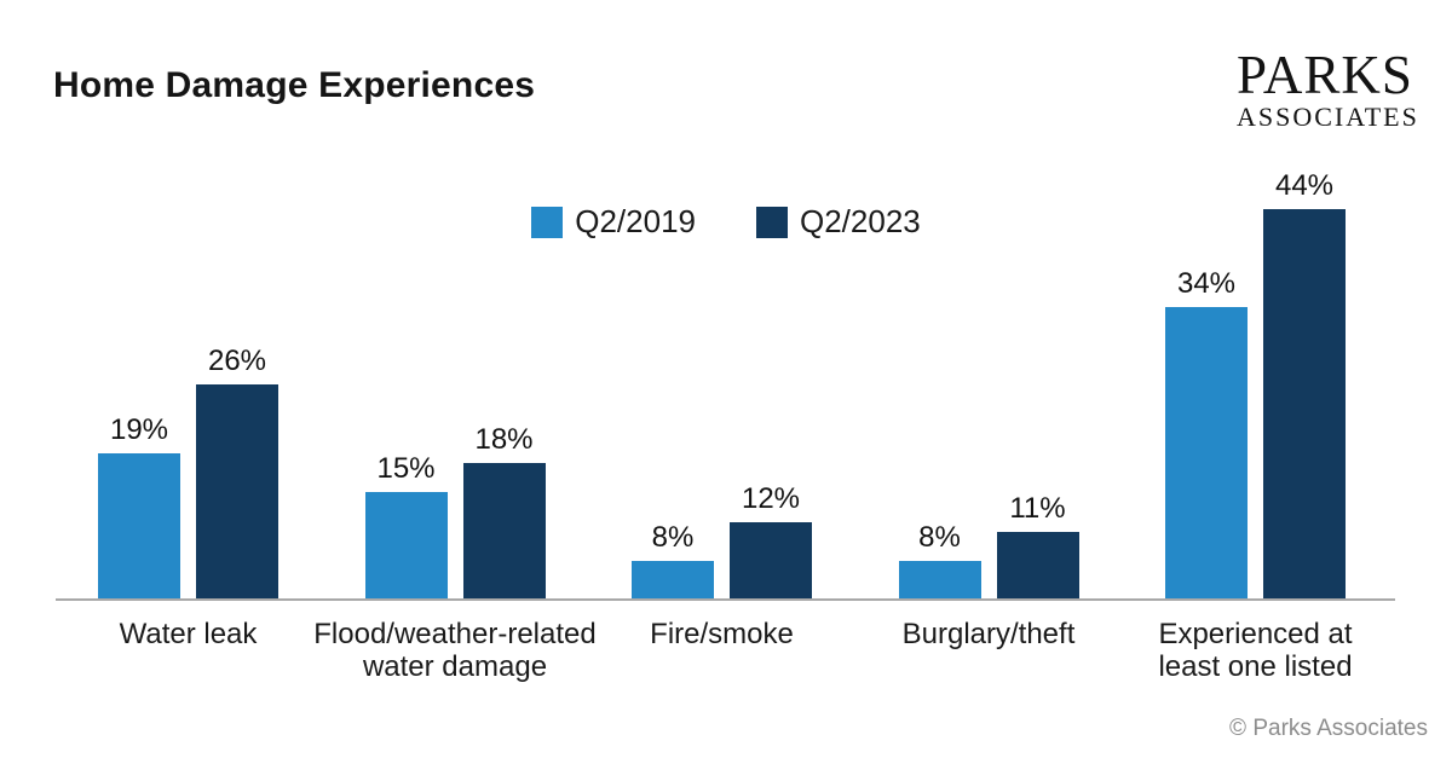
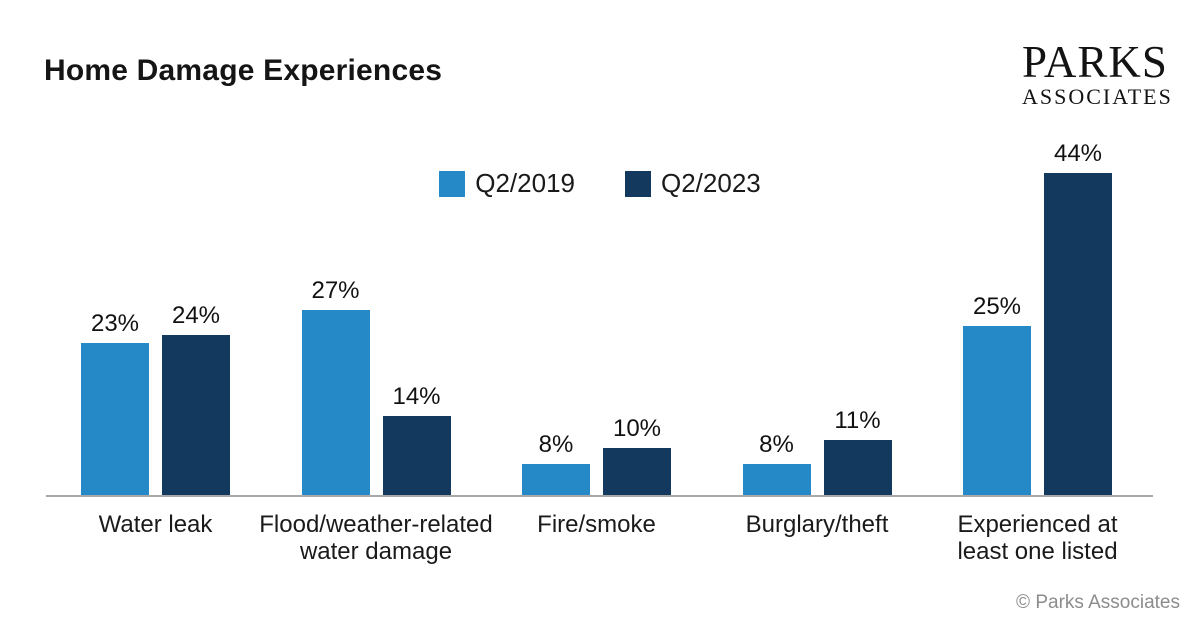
Q2/2019/Water leak: 19% -> 23%
Q2/2023/Water leak: 26% -> 24%
Q2/2019/Flood/weather-related water damage: 15% -> 27%
Q2/2023/Flood/weather-related water damage: 18% -> 14%
Q2/2023/Fire/smoke: 12% -> 10%
Q2/2019/Experienced at least one listed: 34% -> 25%
